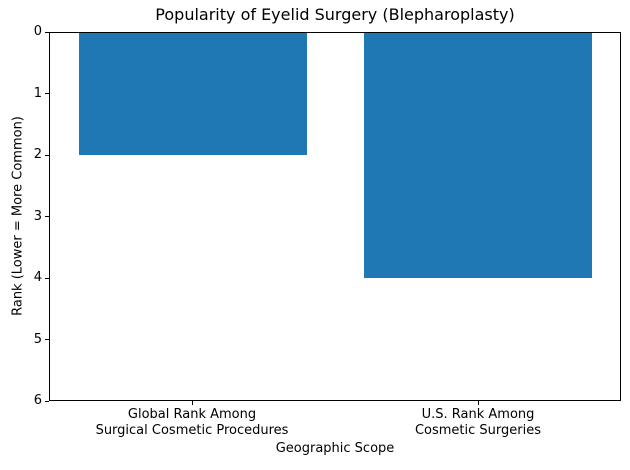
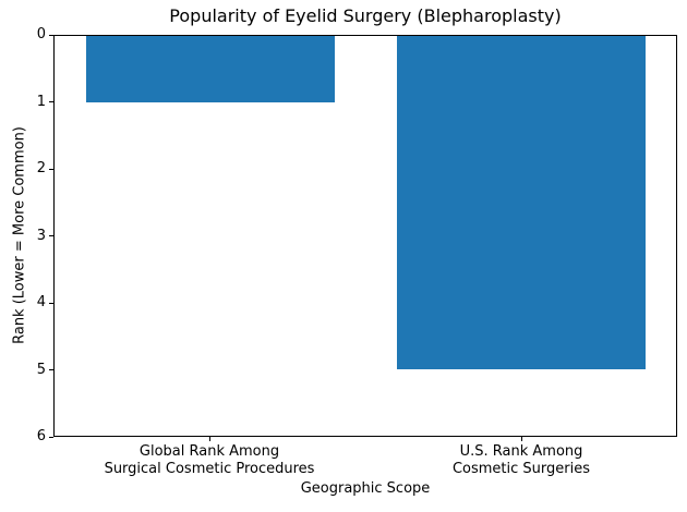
Global Rank Among Surgical Cosmetic Procedures: 2 -> 1
U.S. Rank Among Cosmetic Surgeries: 4 -> 5
